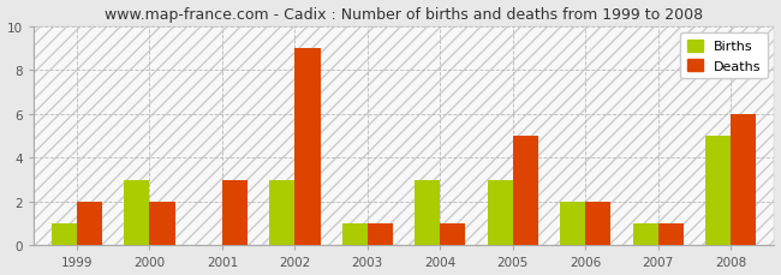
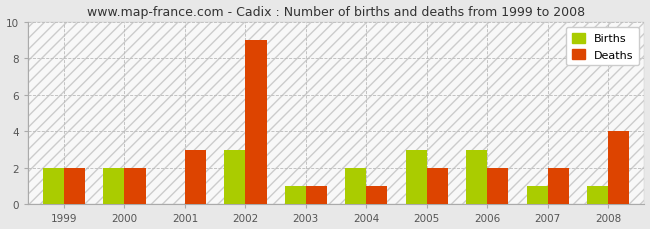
Births/1999: 1 -> 2
Births/2000: 3 -> 2
Births/2004: 3 -> 2
Deaths/2005: 5 -> 2
Births/2006: 2 -> 3
Deaths/2007: 1 -> 2
Births/2008: 5 -> 1
Deaths/2008: 6 -> 4
